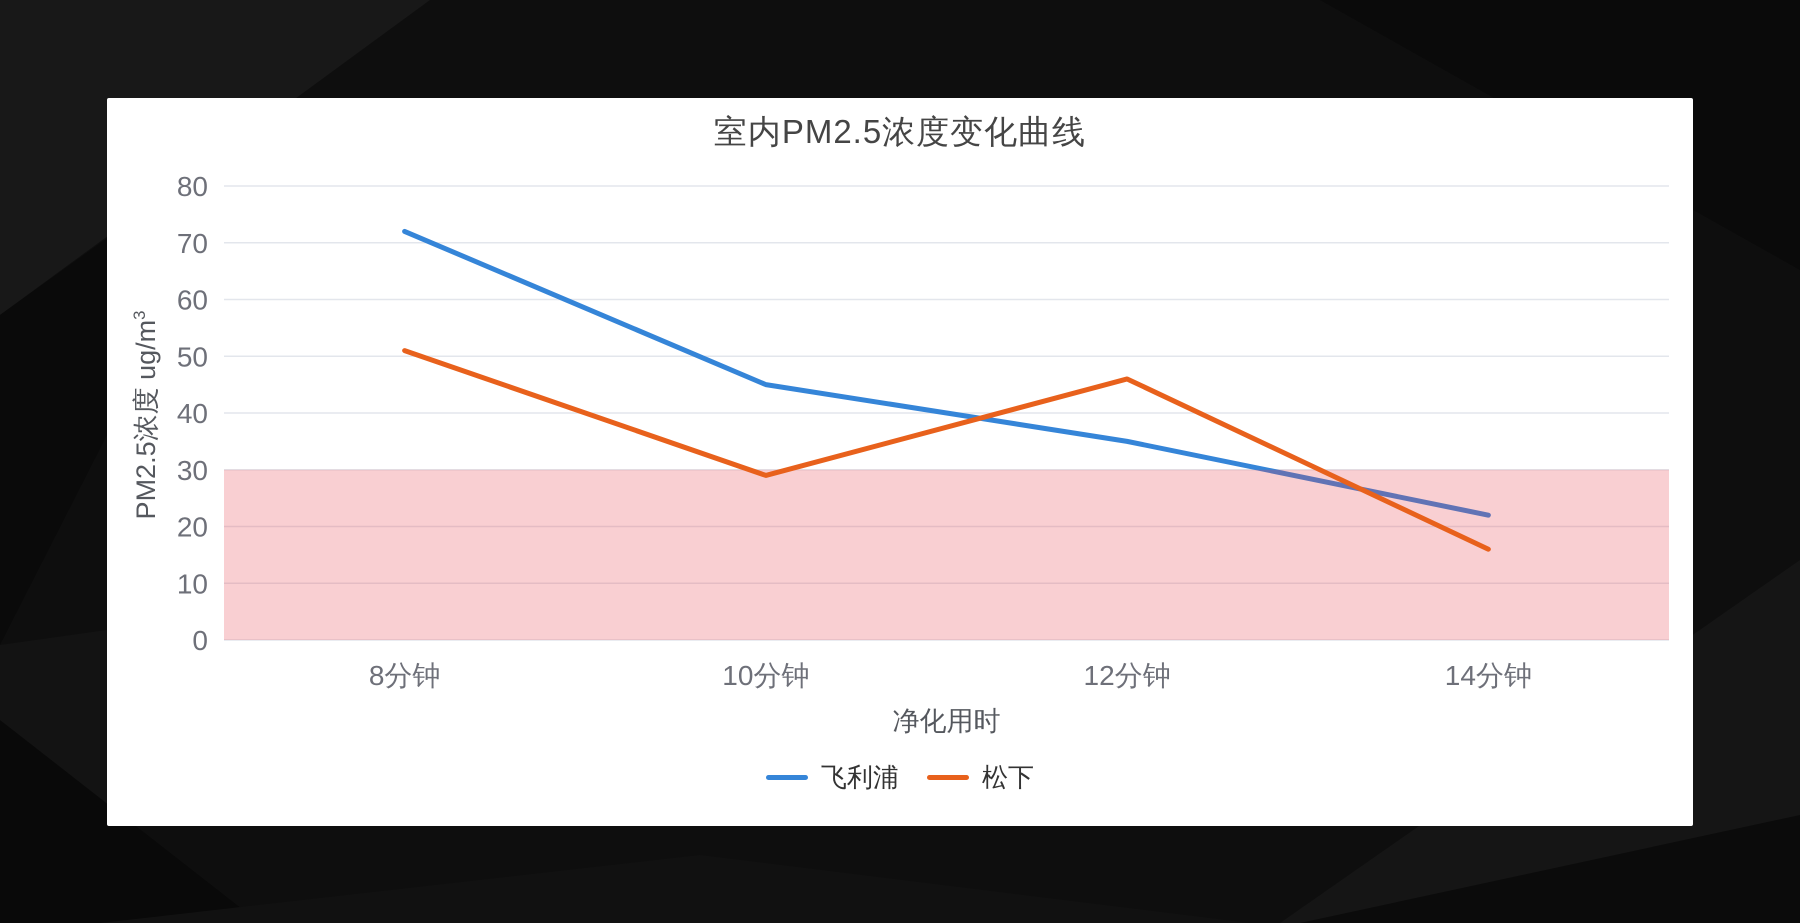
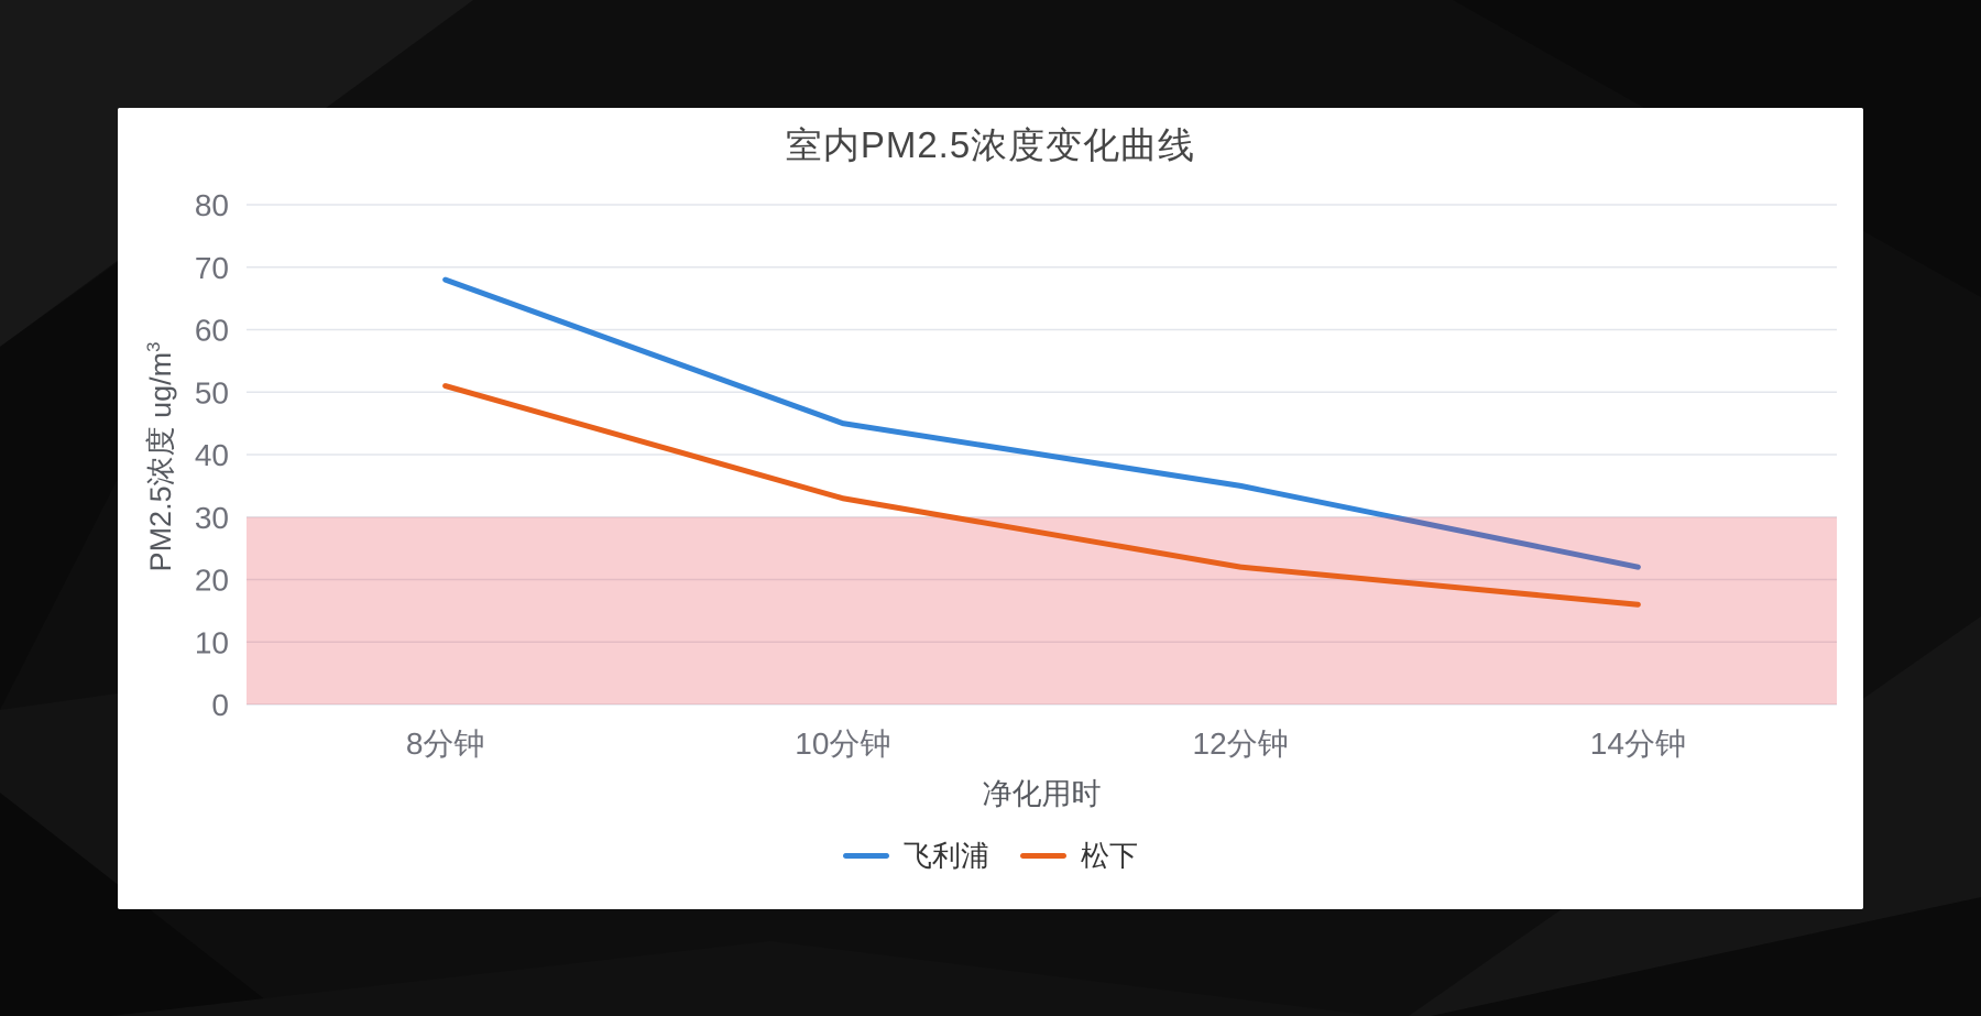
飞利浦/8分钟: 72 -> 68
松下/10分钟: 29 -> 33
松下/12分钟: 46 -> 22
